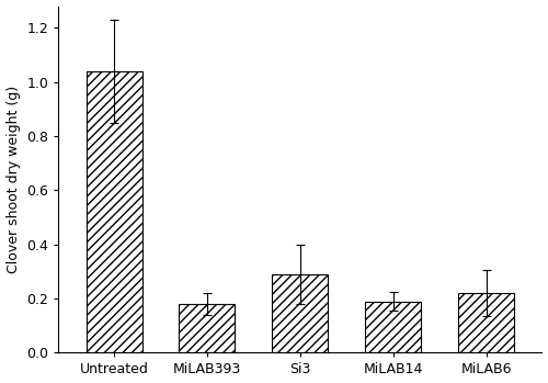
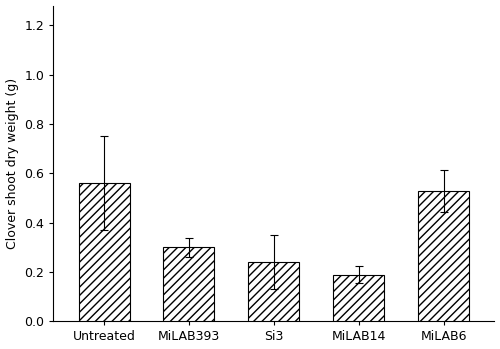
Untreated: 1.04 -> 0.56
MiLAB393: 0.18 -> 0.30
Si3: 0.29 -> 0.24
MiLAB6: 0.22 -> 0.53
